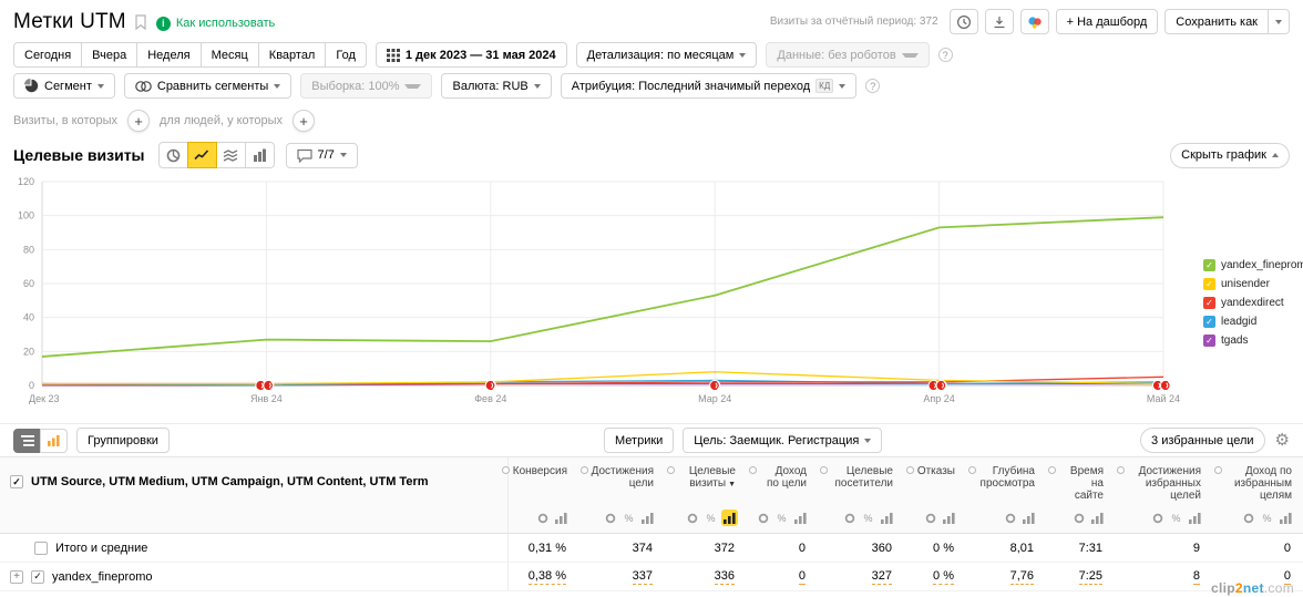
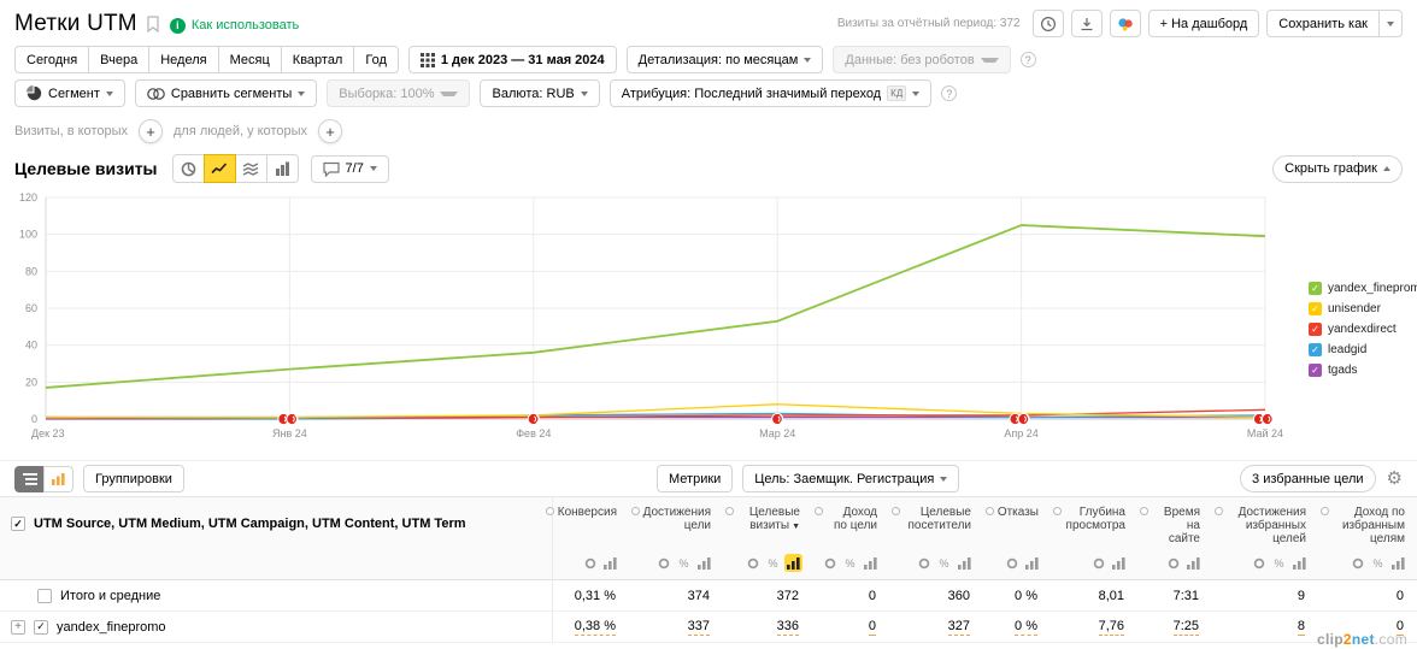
yandex_finepromo/Фев 24: 26 -> 36
yandex_finepromo/Апр 24: 93 -> 105
